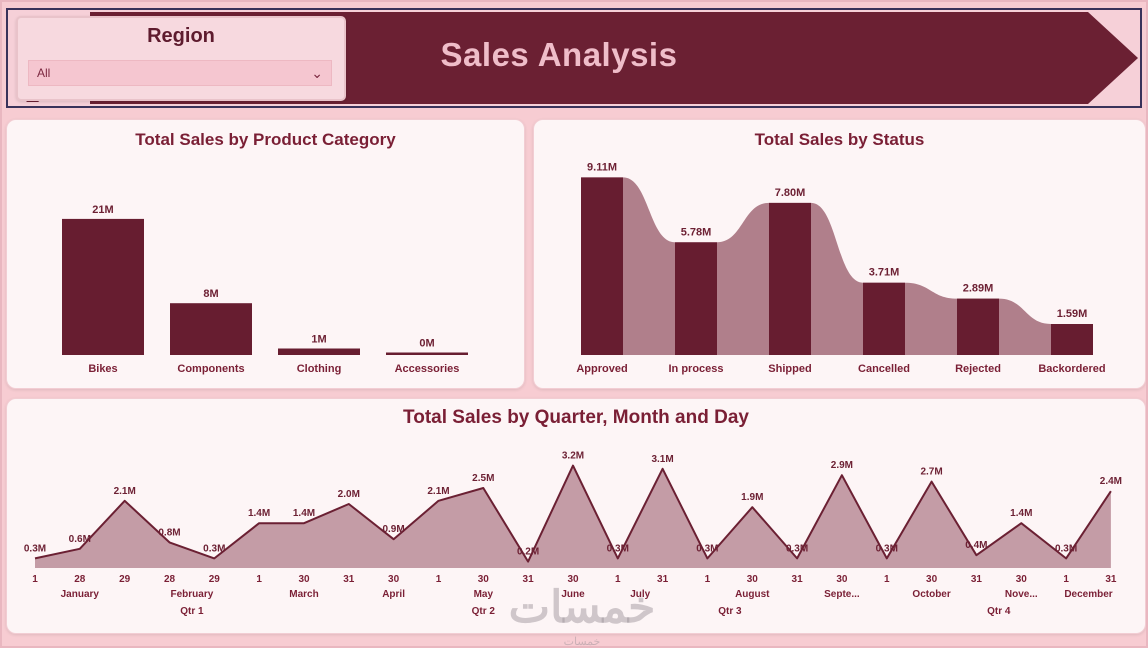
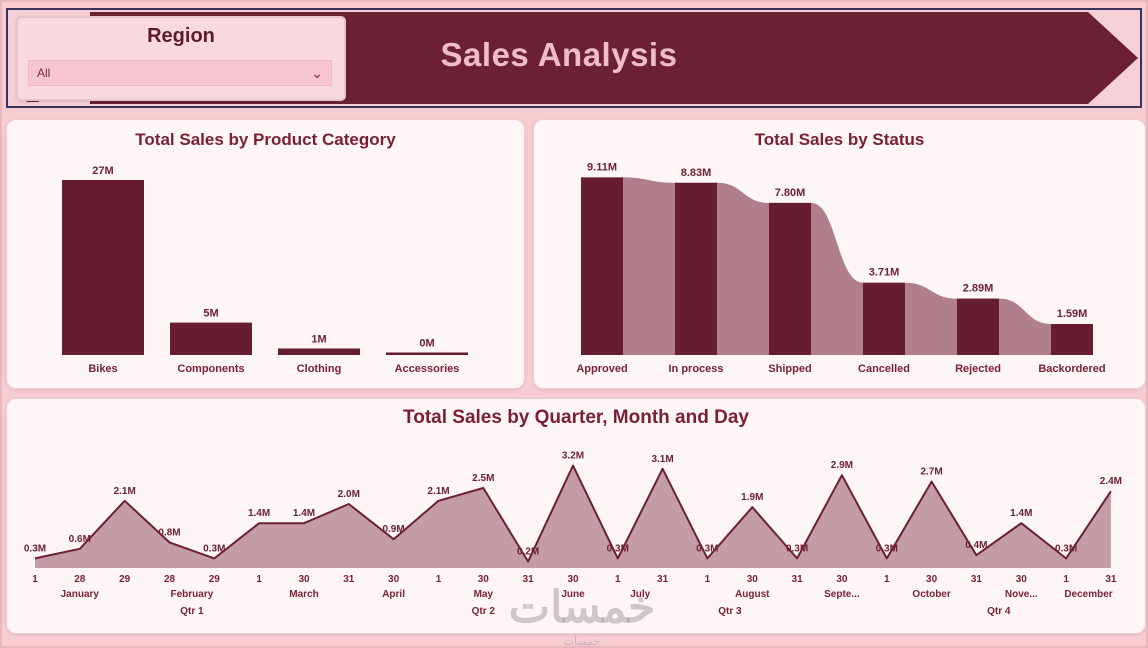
Total Sales by Product Category/Bikes: 21M -> 27M
Total Sales by Product Category/Components: 8M -> 5M
Total Sales by Status/In process: 5.78M -> 8.83M
